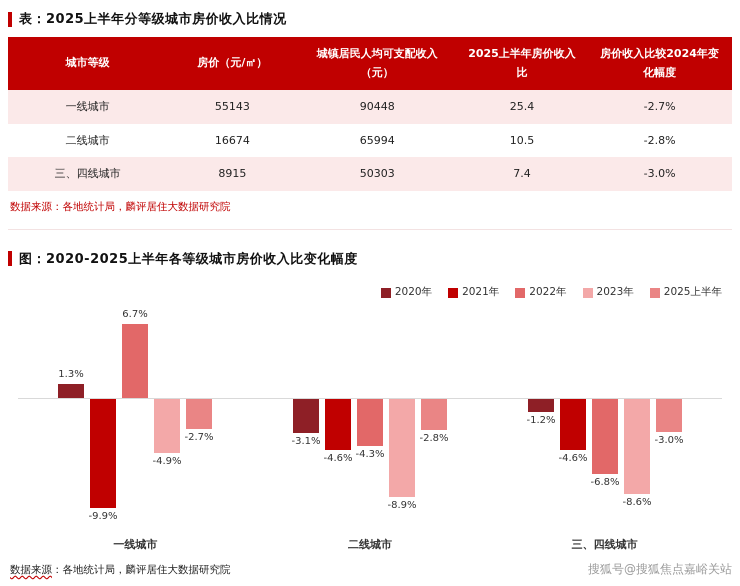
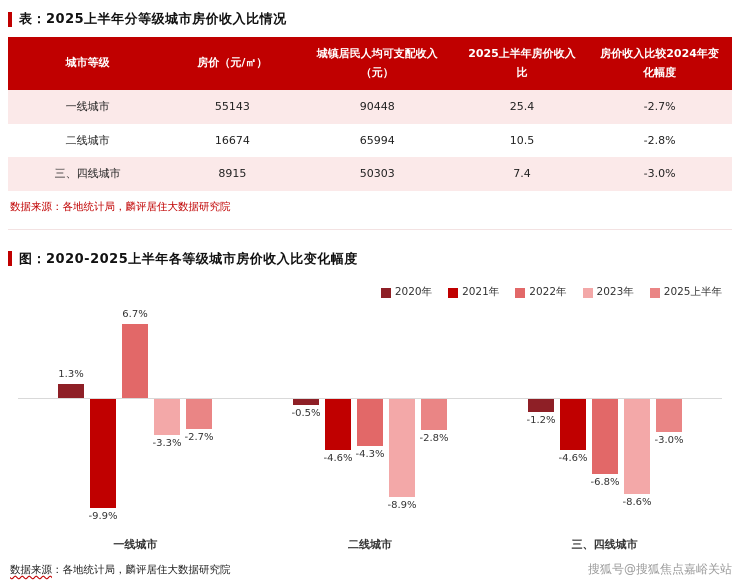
2023年/一线城市: -4.9% -> -3.3%
2020年/二线城市: -3.1% -> -0.5%
